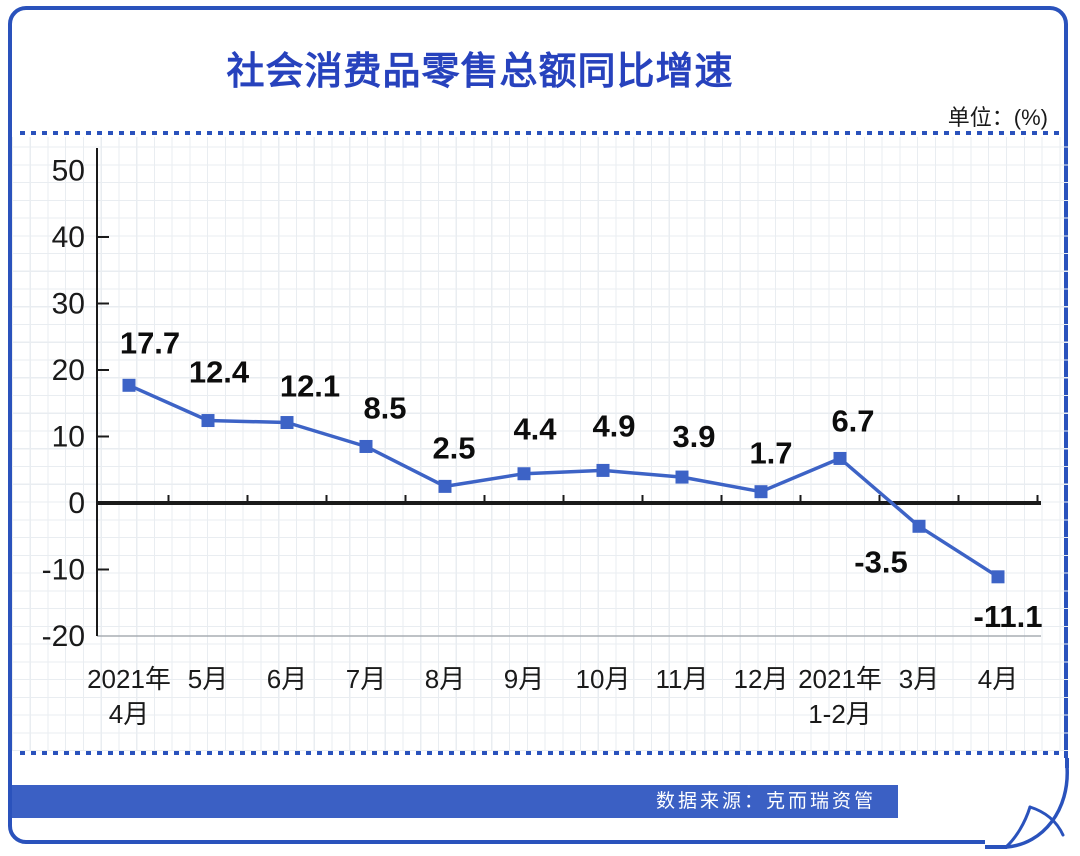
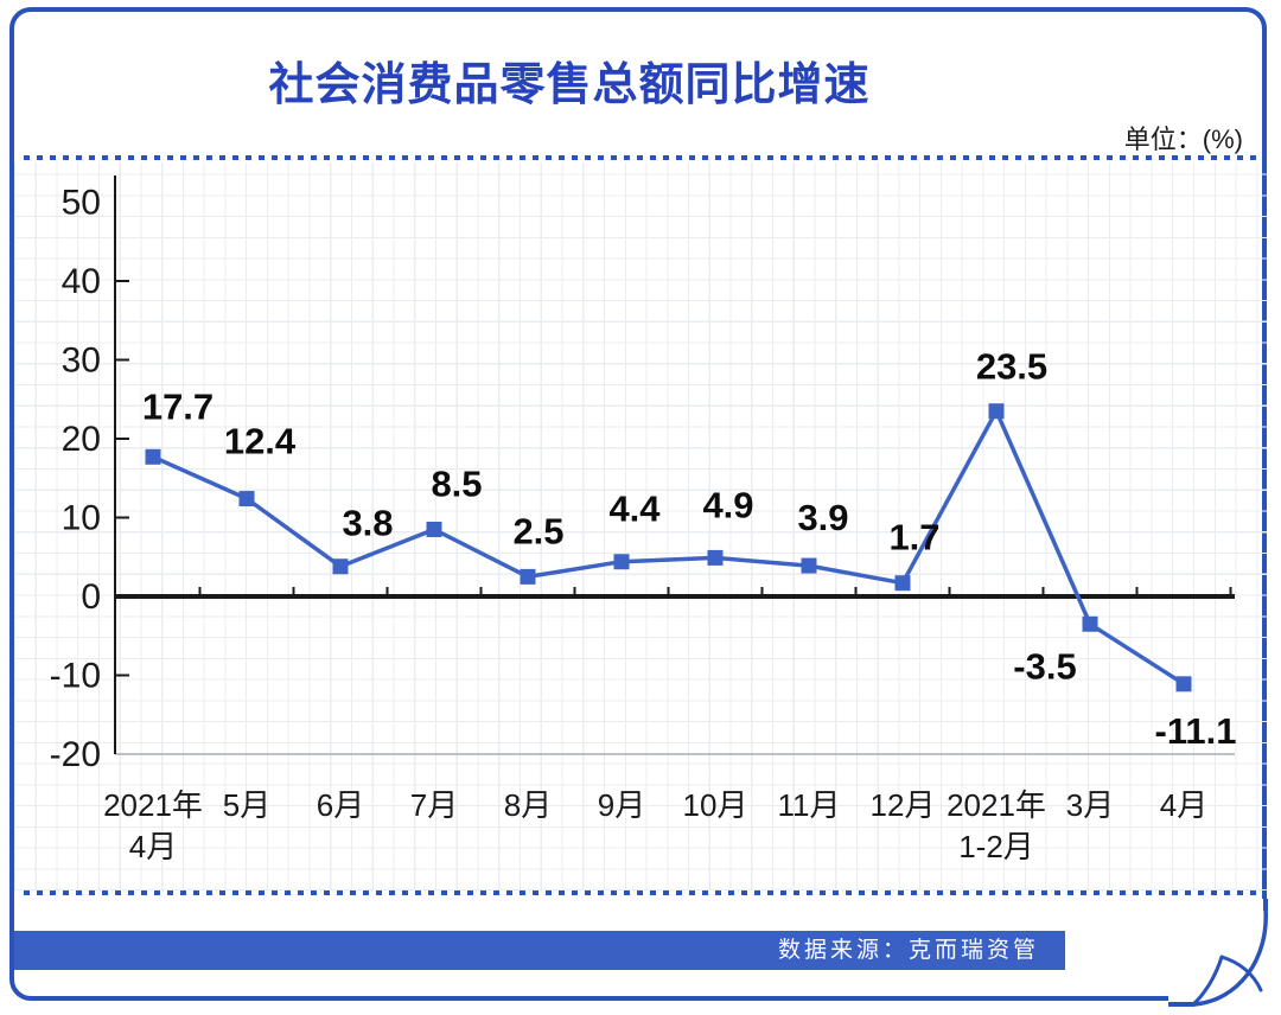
6月: 12.1 -> 3.8
2021年 1-2月: 6.7 -> 23.5
